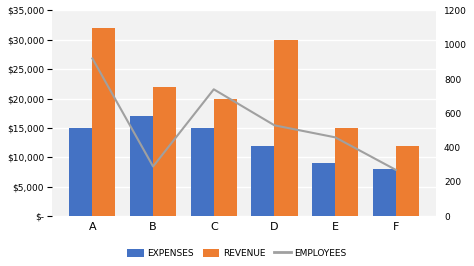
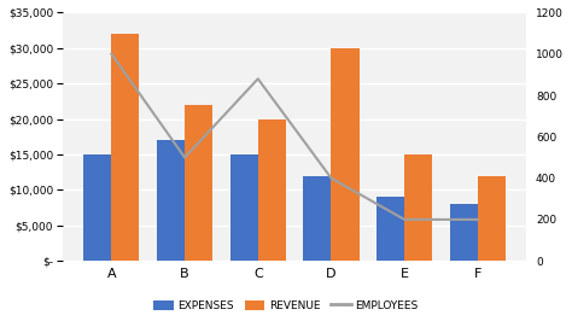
EMPLOYEES/A: 920 -> 1000
EMPLOYEES/B: 290 -> 500
EMPLOYEES/C: 740 -> 880
EMPLOYEES/D: 530 -> 400
EMPLOYEES/E: 460 -> 200
EMPLOYEES/F: 270 -> 200
